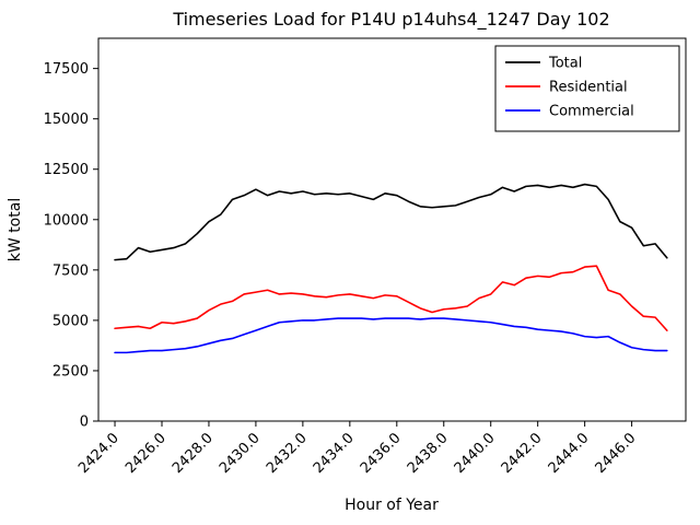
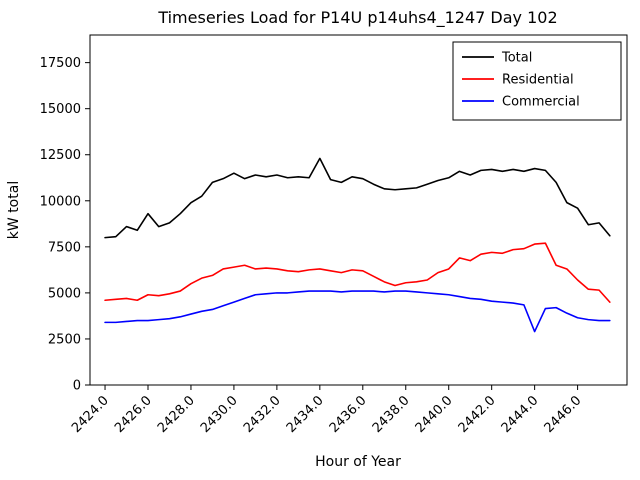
Total/2426.0: 8500 -> 9300
Total/2434.0: 11300 -> 12300
Commercial/2444.0: 4200 -> 2900
